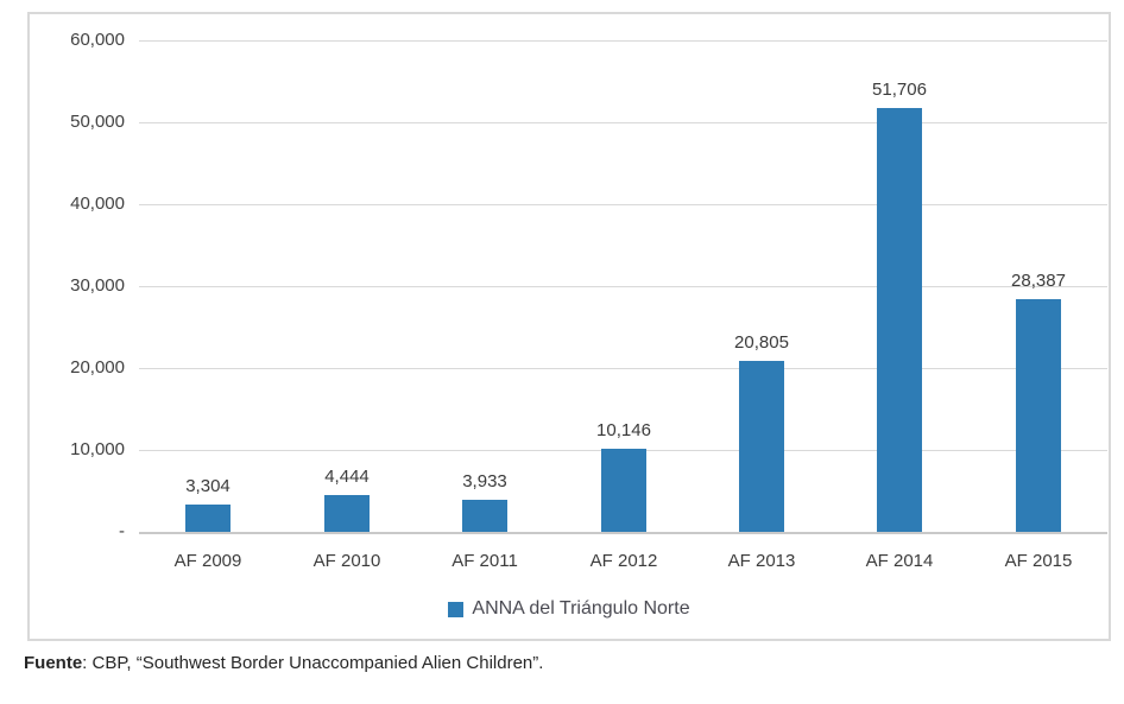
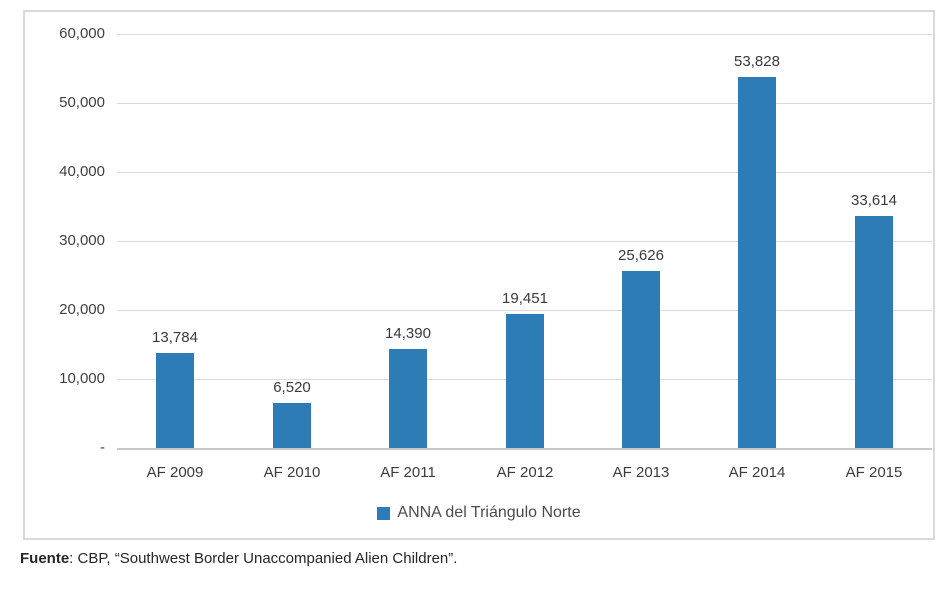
AF 2009: 3,304 -> 13,784
AF 2010: 4,444 -> 6,520
AF 2011: 3,933 -> 14,390
AF 2012: 10,146 -> 19,451
AF 2013: 20,805 -> 25,626
AF 2014: 51,706 -> 53,828
AF 2015: 28,387 -> 33,614
